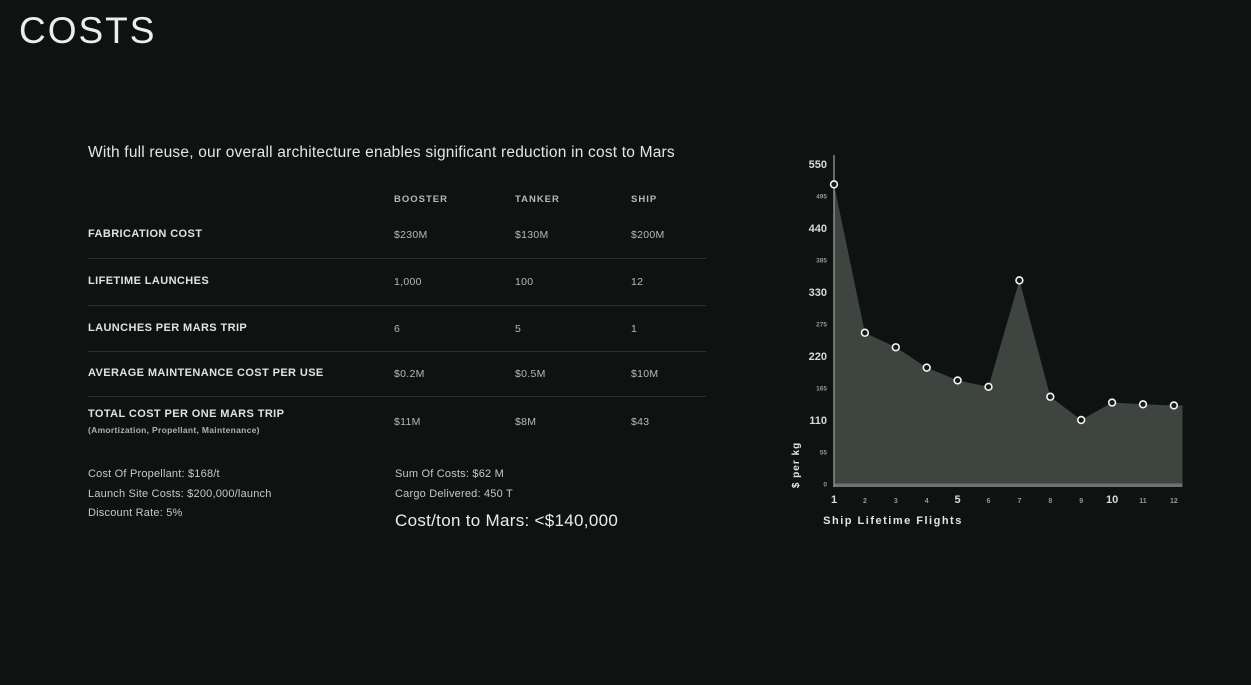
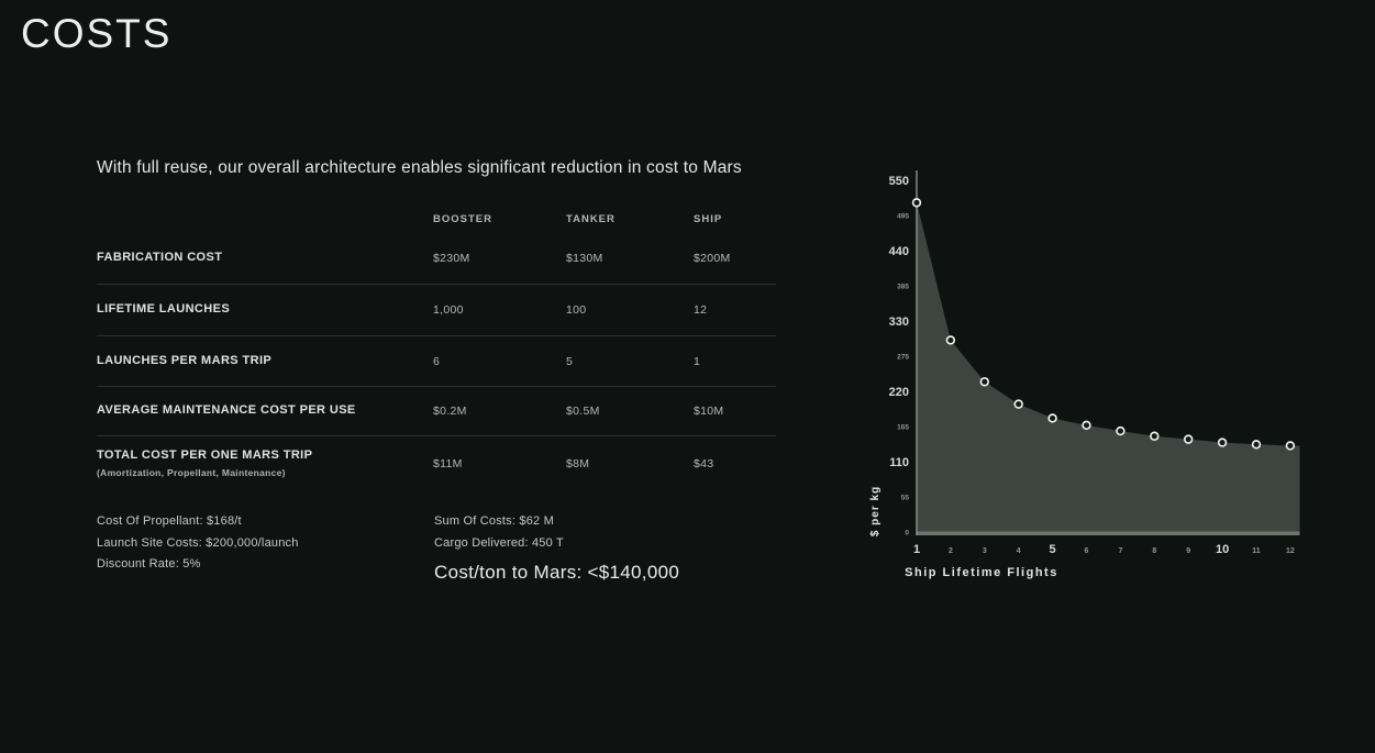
2: 260 -> 300
7: 350 -> 160
9: 110 -> 140
